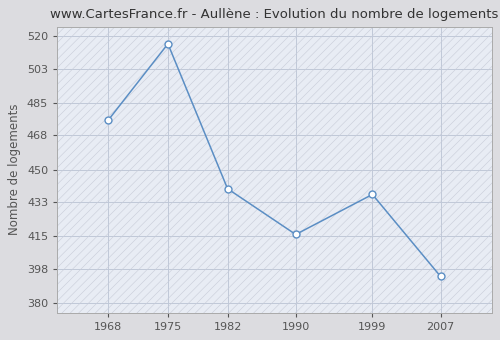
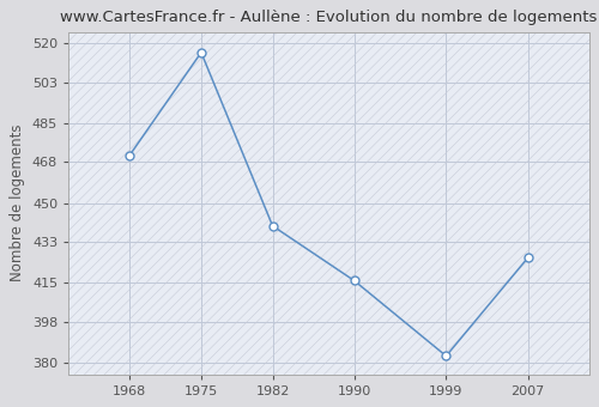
1968: 476 -> 471
1999: 437 -> 383
2007: 394 -> 426
